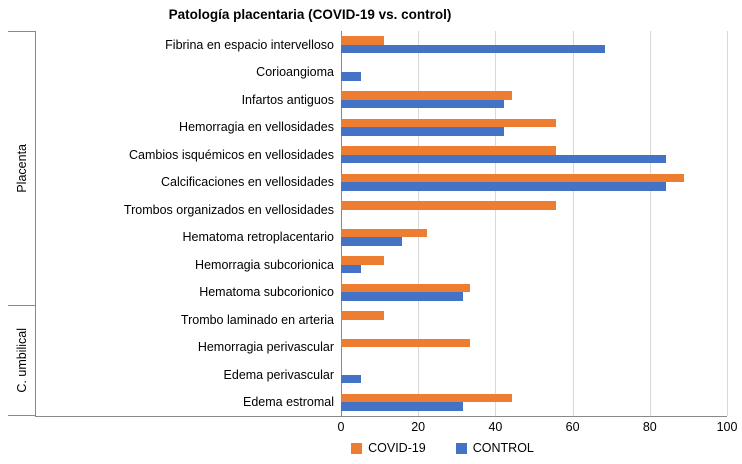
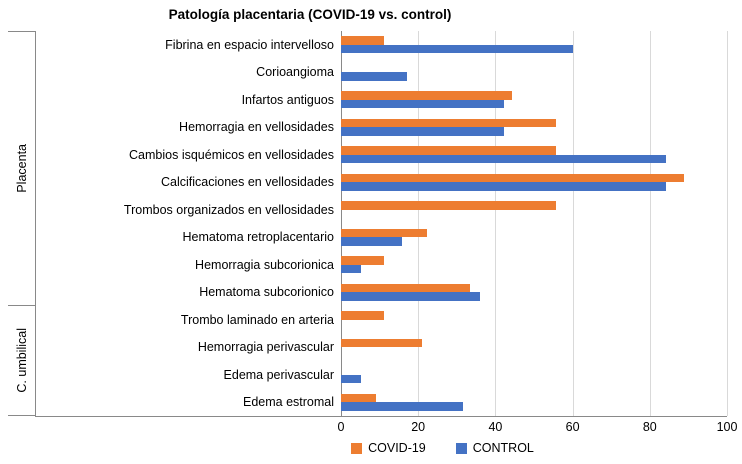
CONTROL/Fibrina en espacio intervelloso: 68 -> 60
CONTROL/Corioangioma: 5 -> 17
CONTROL/Hematoma subcorionico: 32 -> 36
COVID-19/Hemorragia perivascular: 33 -> 21
COVID-19/Edema estromal: 44 -> 9
